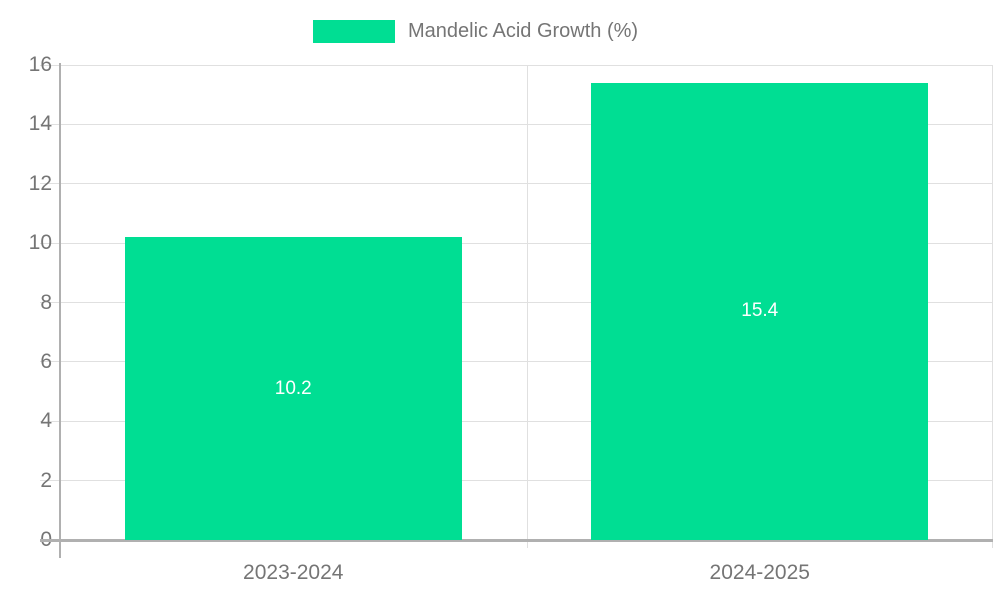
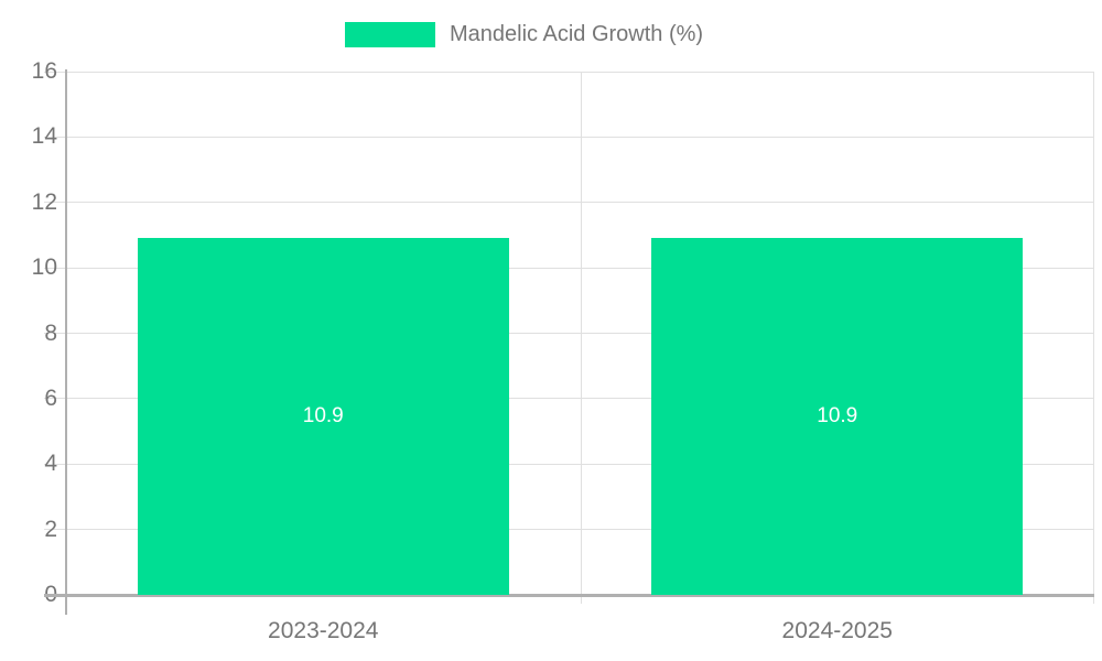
2023-2024: 10.2 -> 10.9
2024-2025: 15.4 -> 10.9
